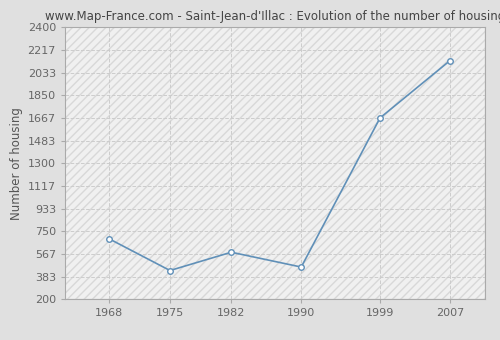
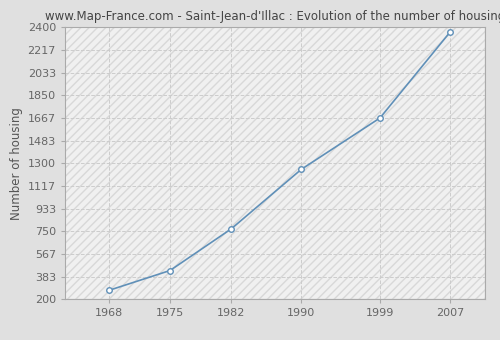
1968: 690 -> 270
1982: 580 -> 770
1990: 460 -> 1250
2007: 2130 -> 2360
